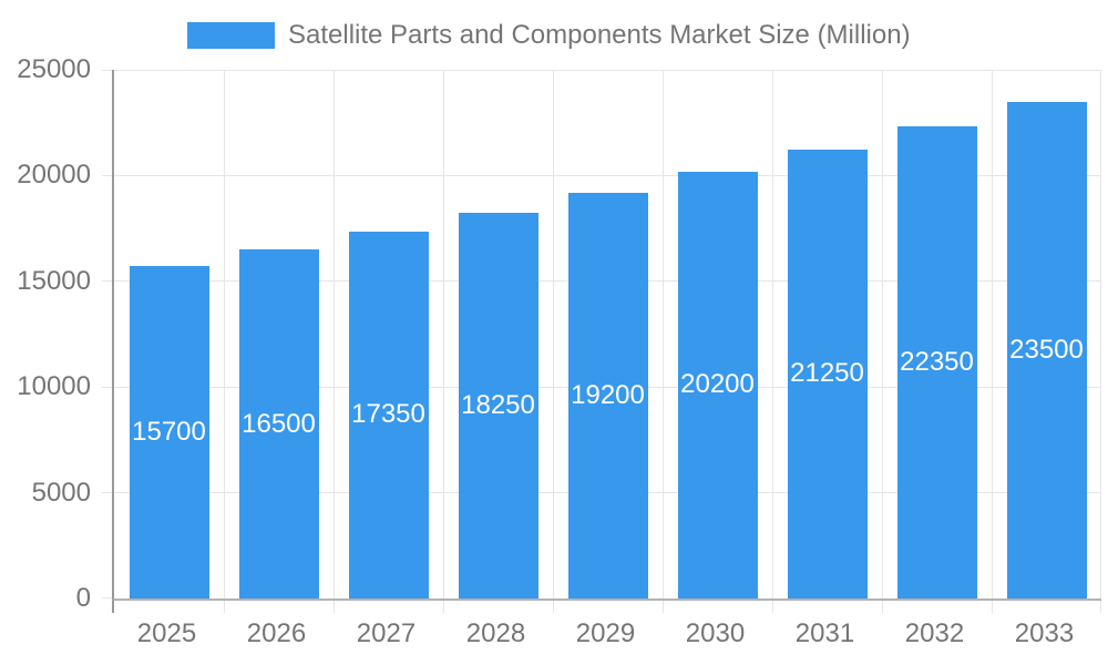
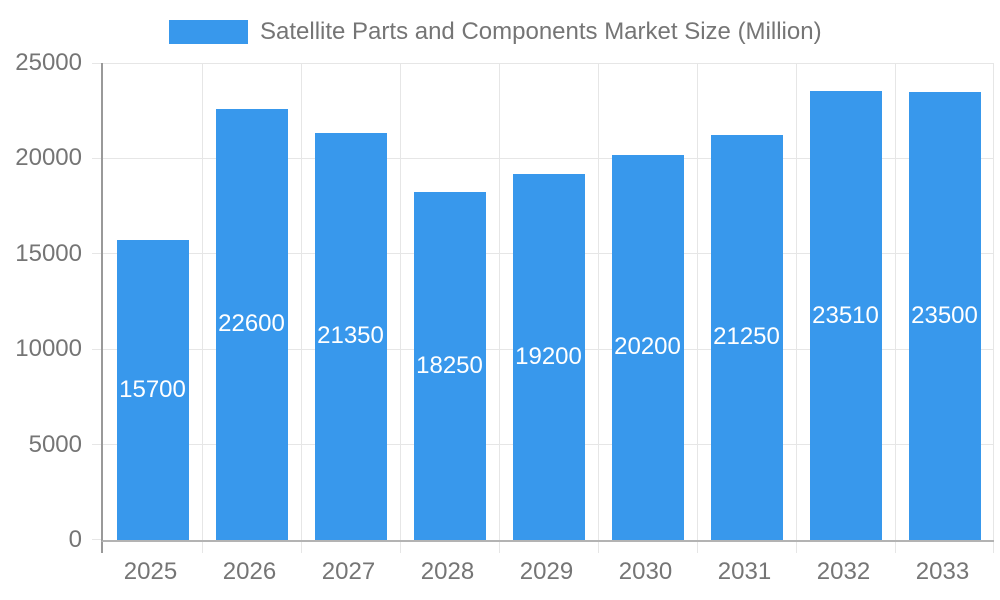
2026: 16500 -> 22600
2027: 17350 -> 21350
2032: 22350 -> 23510
